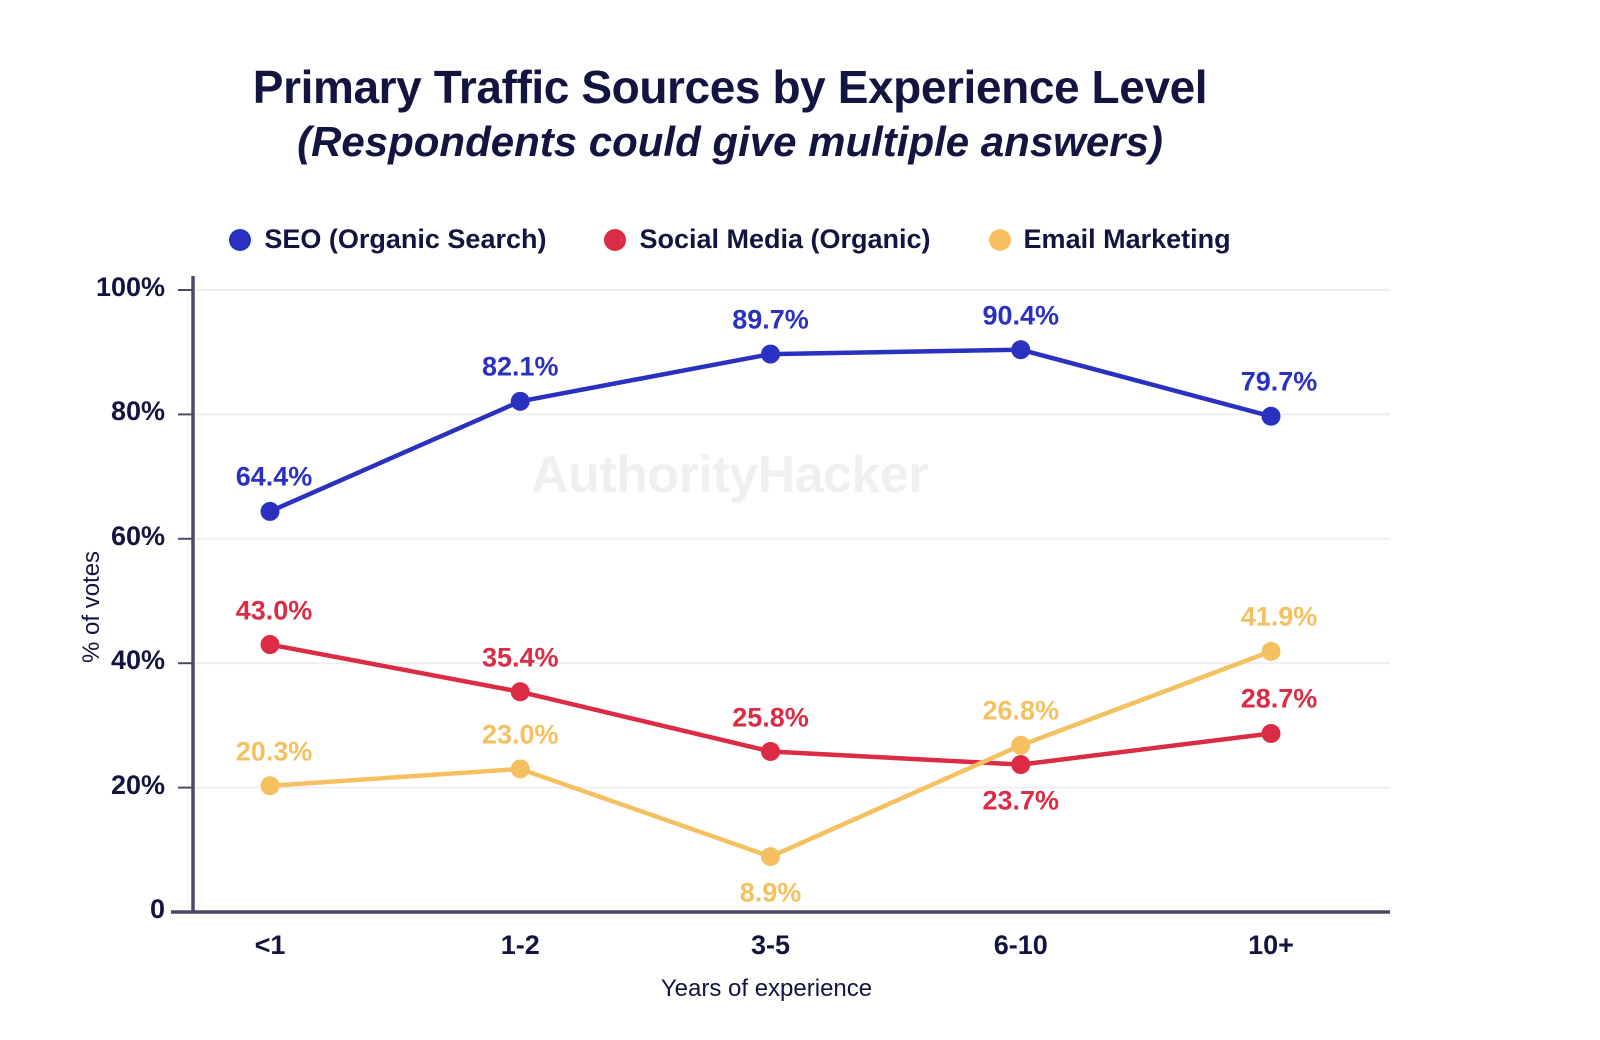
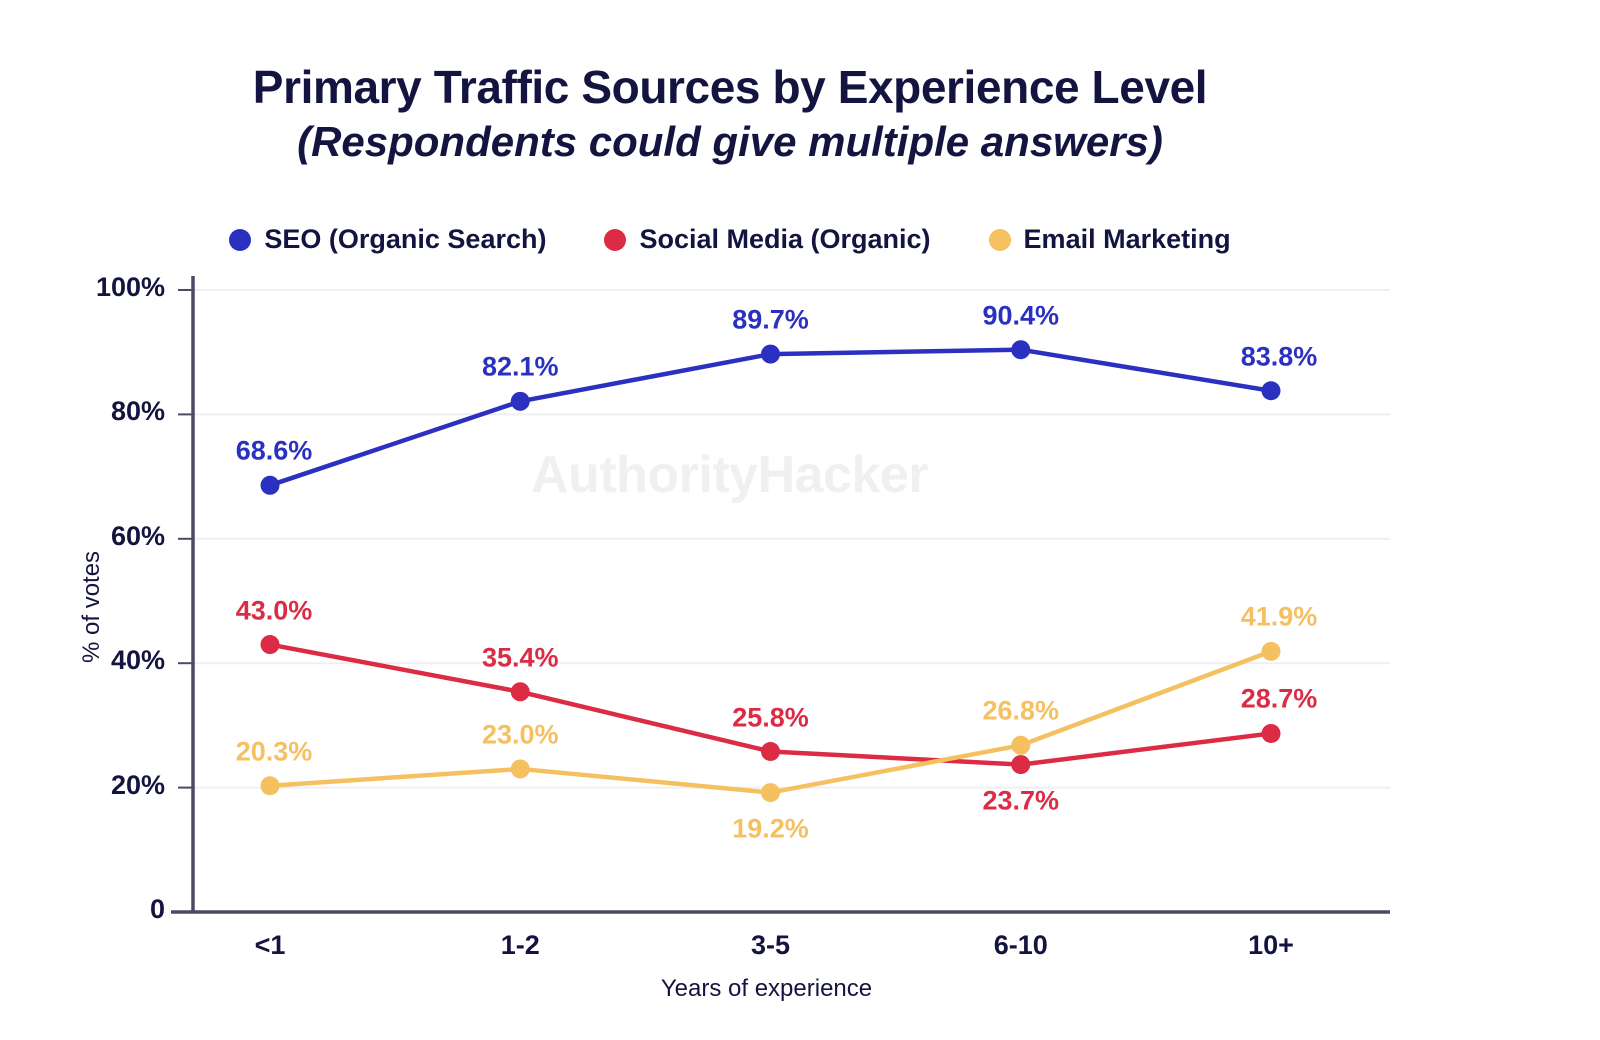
SEO (Organic Search)/<1: 64.4% -> 68.6%
Email Marketing/3-5: 8.9% -> 19.2%
SEO (Organic Search)/10+: 79.7% -> 83.8%
